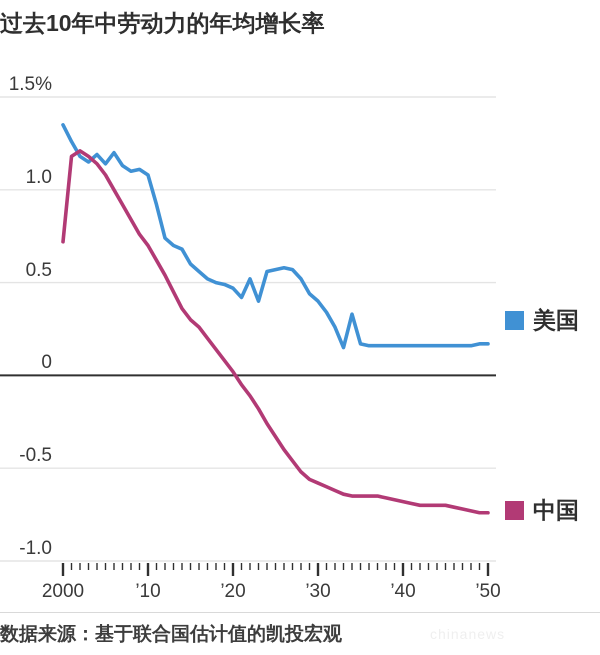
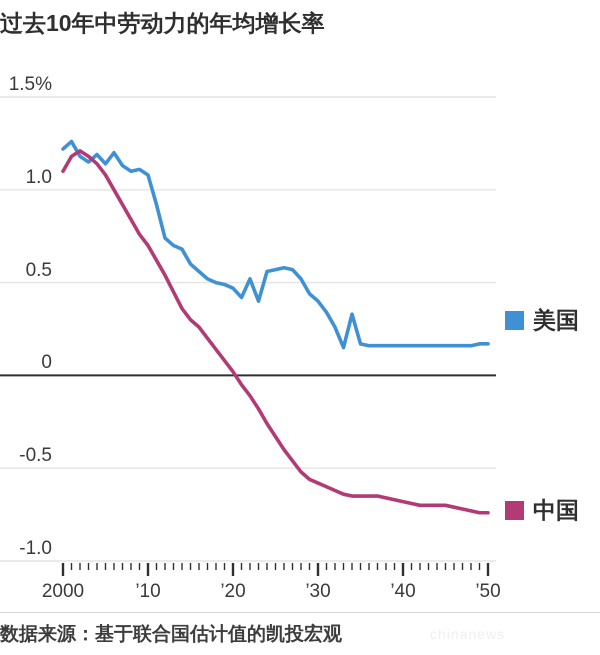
美国/2000: 1.35% -> 1.22%
中国/2000: 0.72% -> 1.10%
